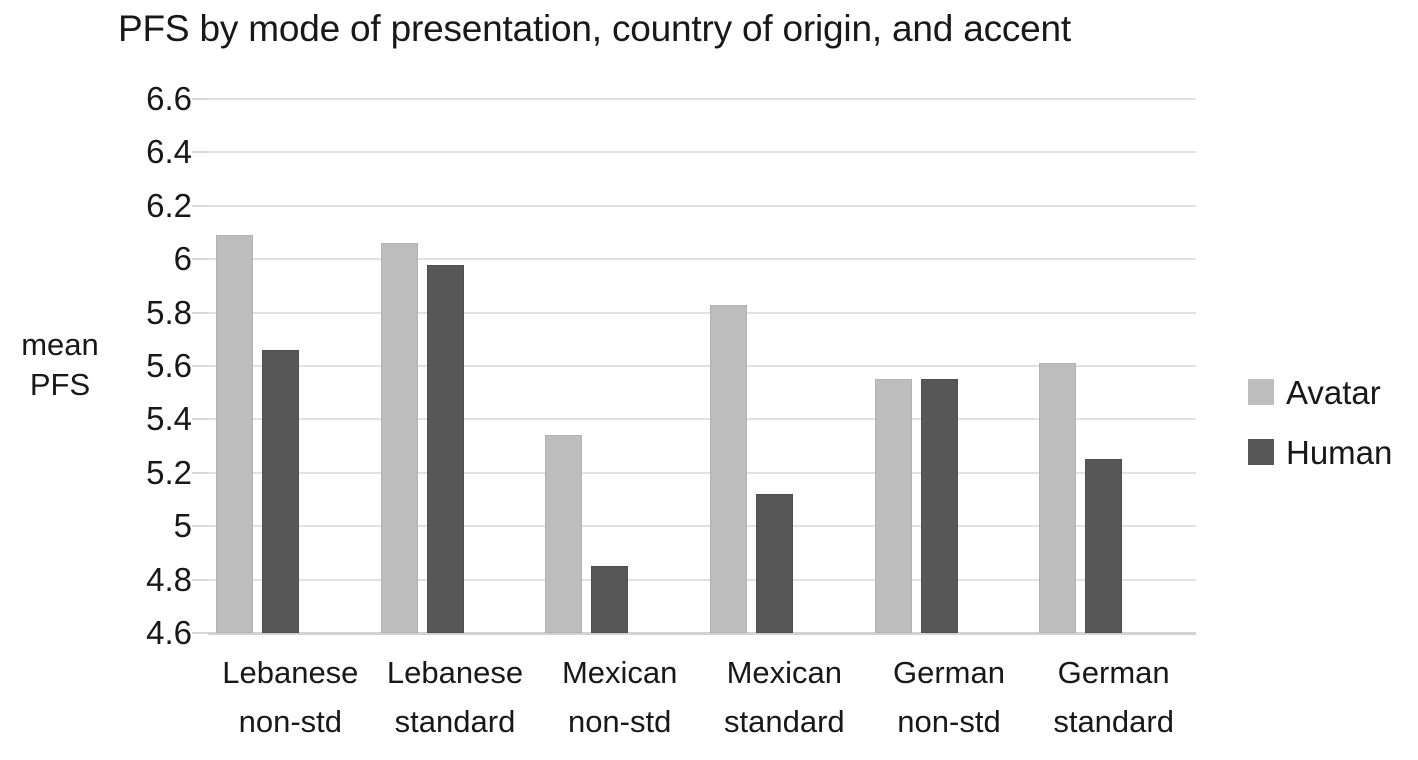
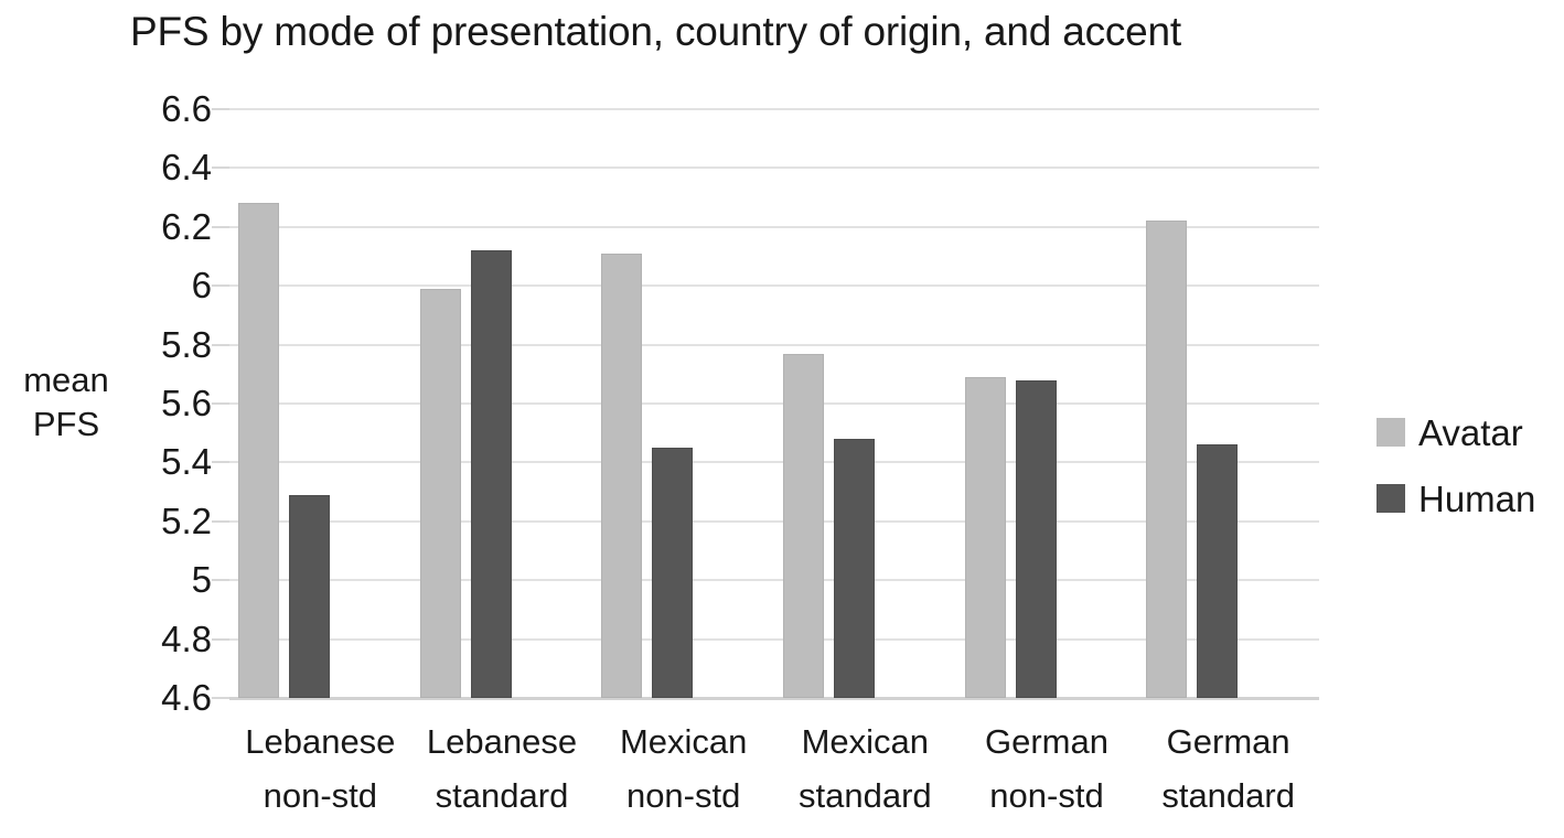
Avatar/Lebanese non-std: 6.09 -> 6.28
Human/Lebanese non-std: 5.66 -> 5.29
Avatar/Lebanese standard: 6.06 -> 5.99
Human/Lebanese standard: 5.98 -> 6.12
Avatar/Mexican non-std: 5.34 -> 6.11
Human/Mexican non-std: 4.85 -> 5.45
Avatar/Mexican standard: 5.83 -> 5.77
Human/Mexican standard: 5.12 -> 5.48
Avatar/German non-std: 5.55 -> 5.69
Human/German non-std: 5.55 -> 5.68
Avatar/German standard: 5.61 -> 6.22
Human/German standard: 5.25 -> 5.46
